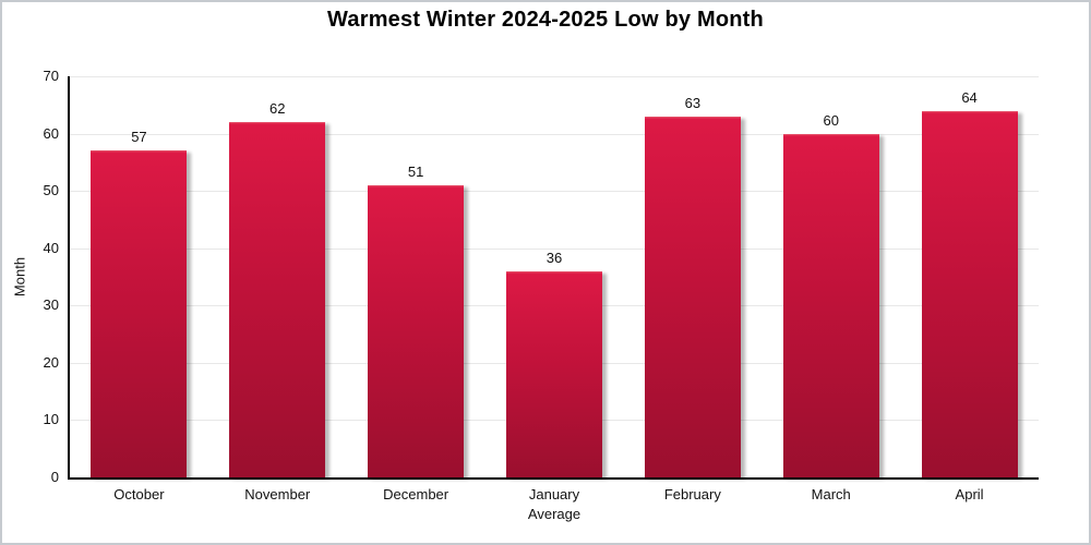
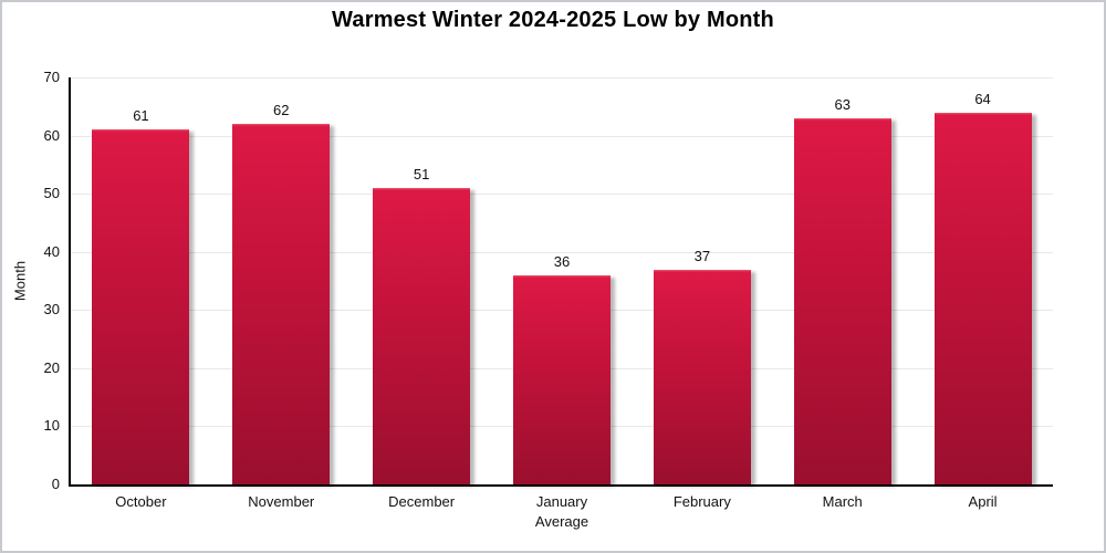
October: 57 -> 61
February: 63 -> 37
March: 60 -> 63
